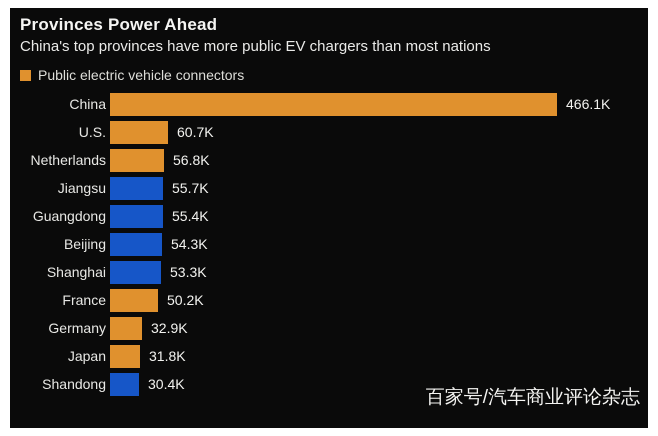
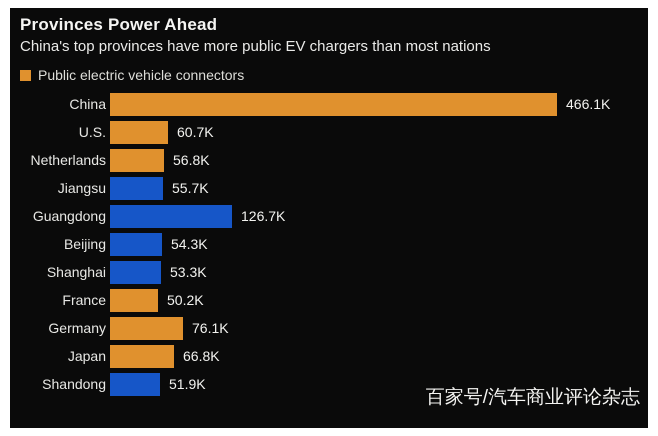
Guangdong: 55.4K -> 126.7K
Germany: 32.9K -> 76.1K
Japan: 31.8K -> 66.8K
Shandong: 30.4K -> 51.9K
